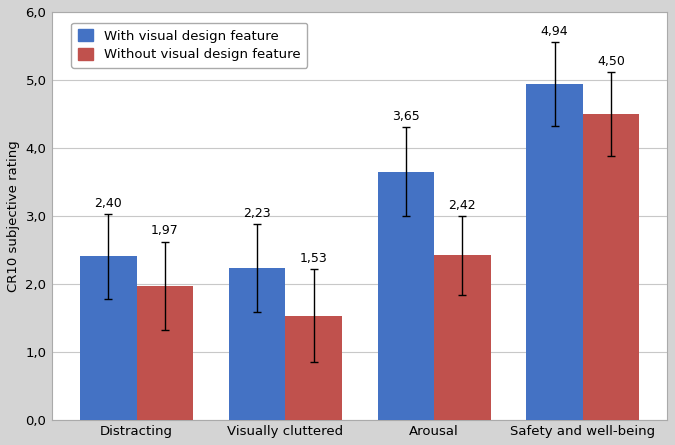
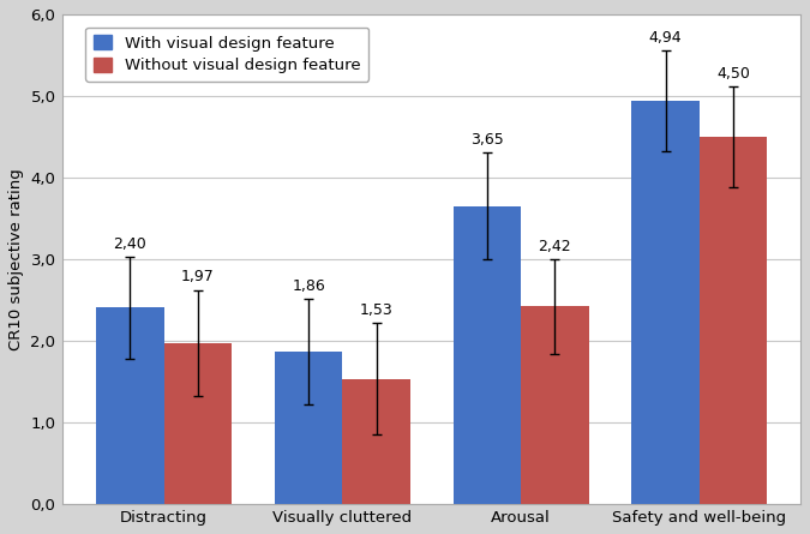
With visual design feature/Visually cluttered: 2,23 -> 1,86
